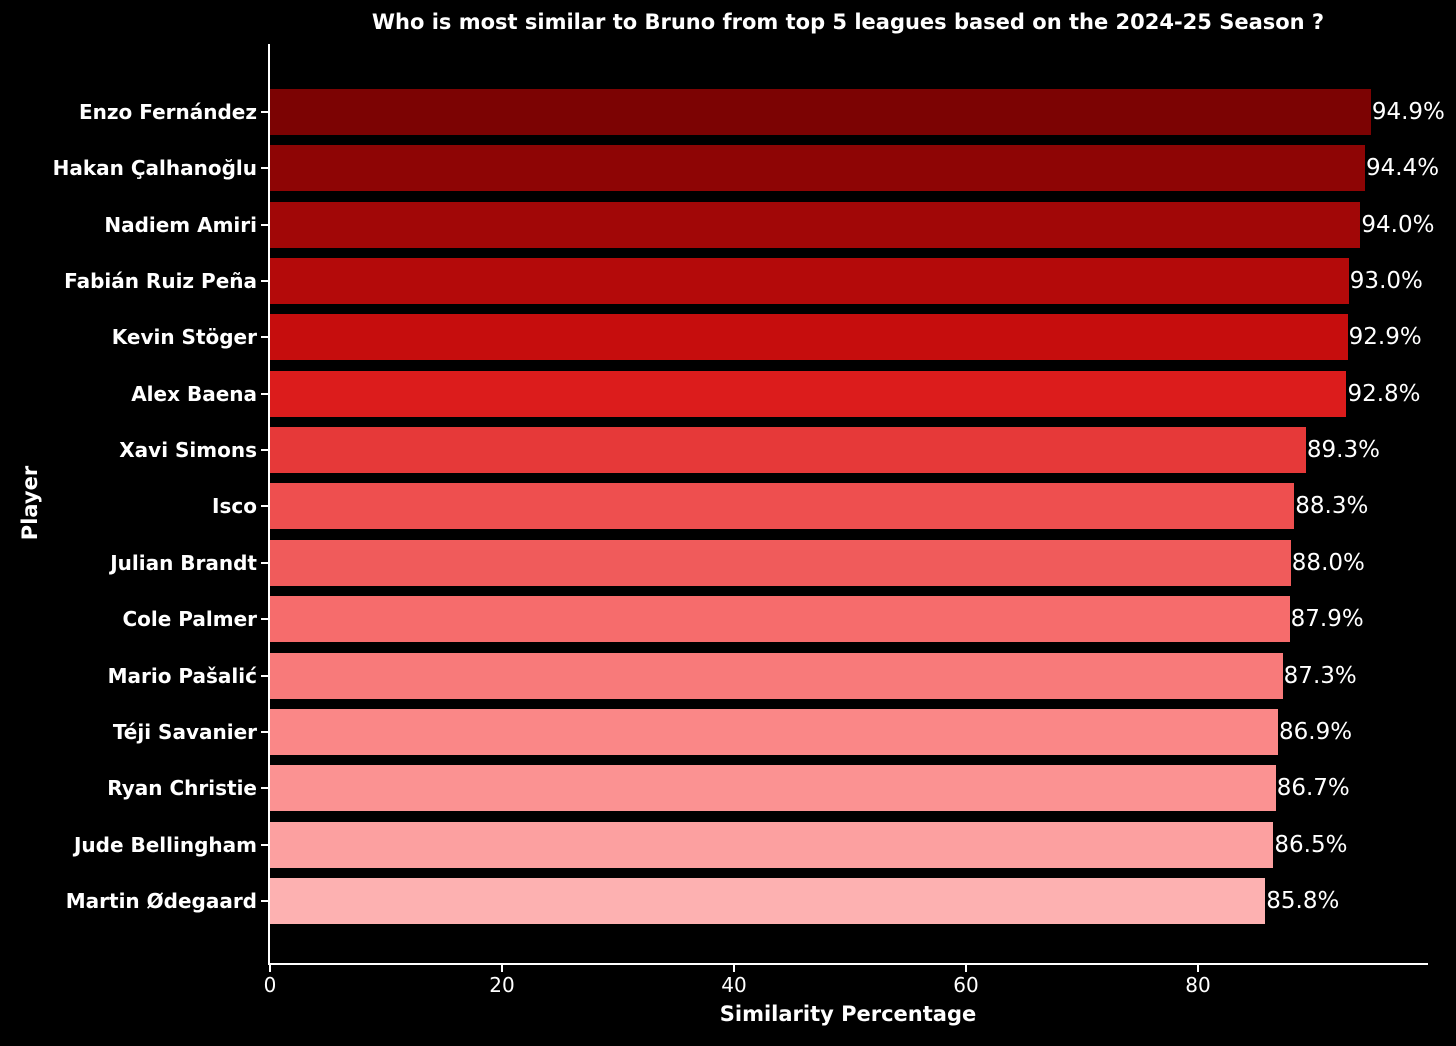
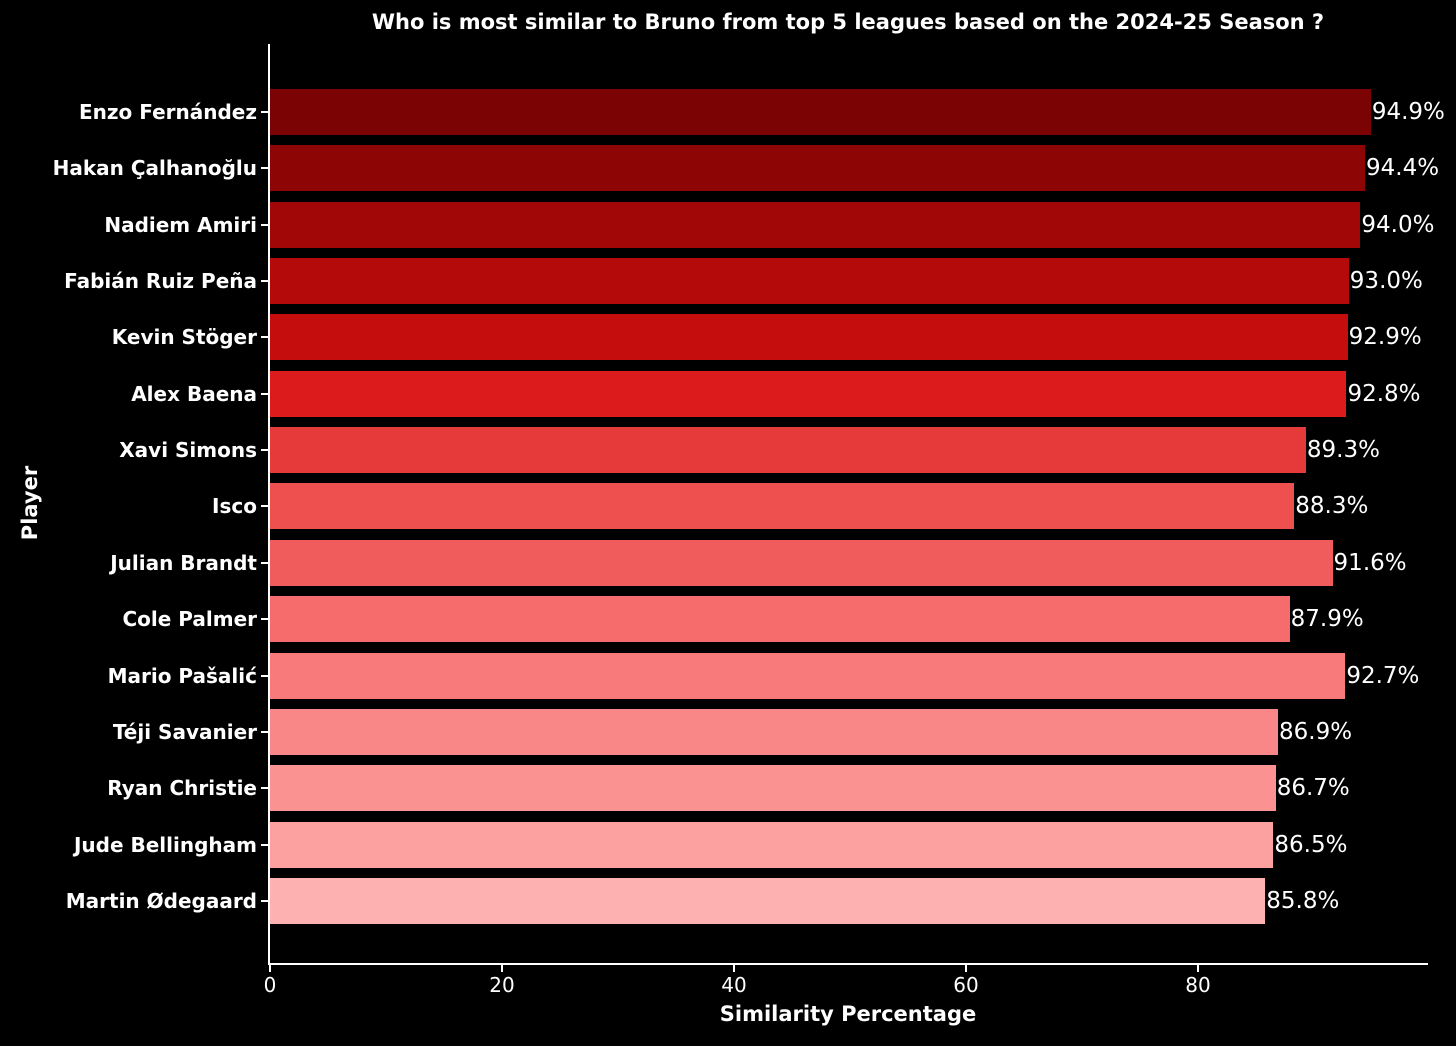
Julian Brandt: 88.0% -> 91.6%
Mario Pašalić: 87.3% -> 92.7%
